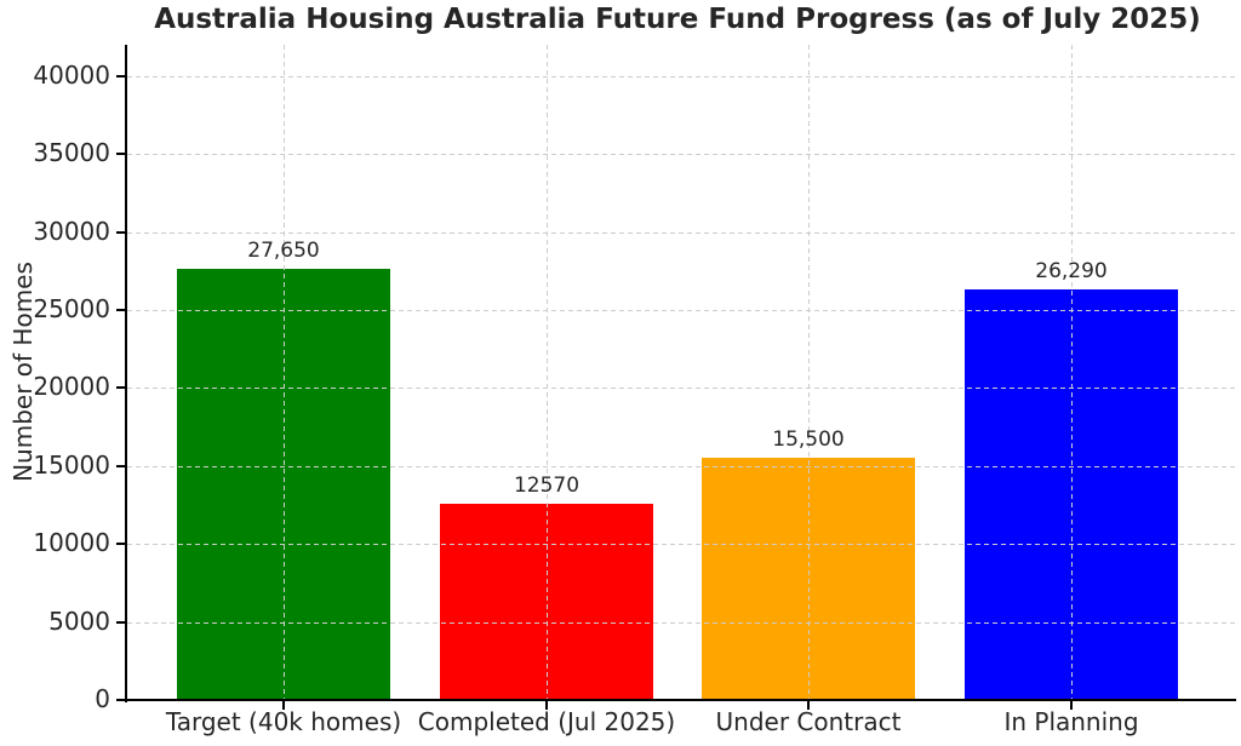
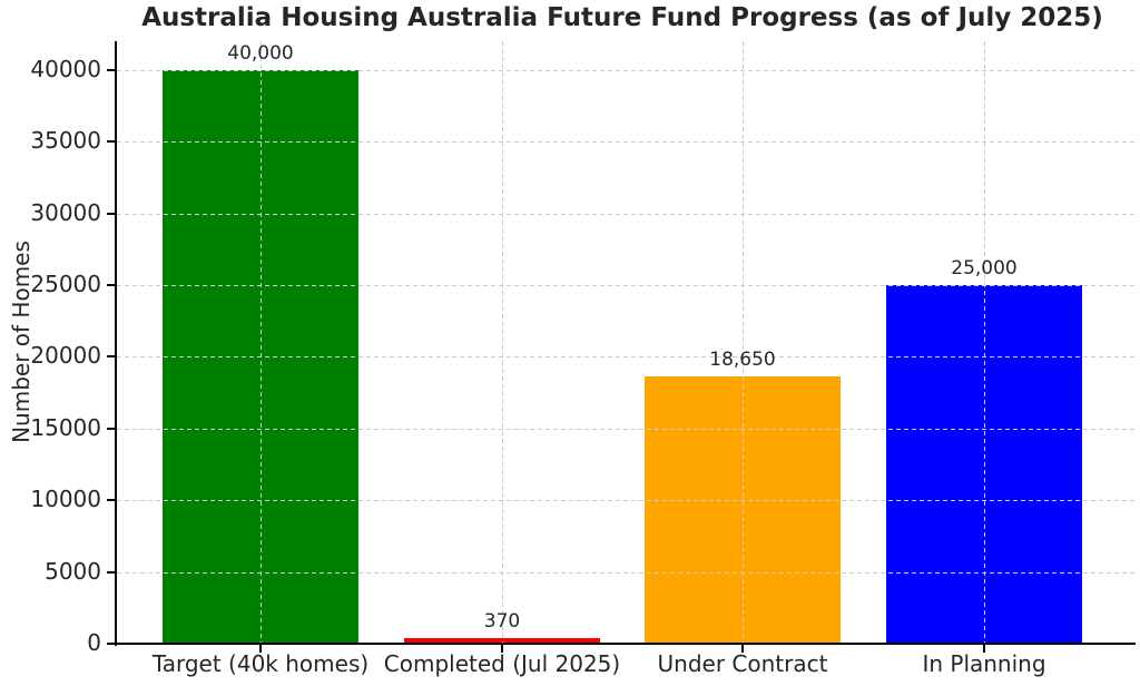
Target (40k homes): 27,650 -> 40,000
Completed (Jul 2025): 12570 -> 370
Under Contract: 15,500 -> 18,650
In Planning: 26,290 -> 25,000
